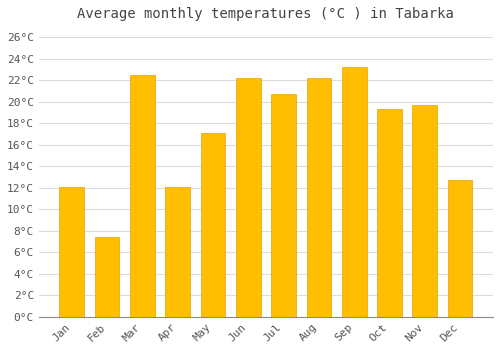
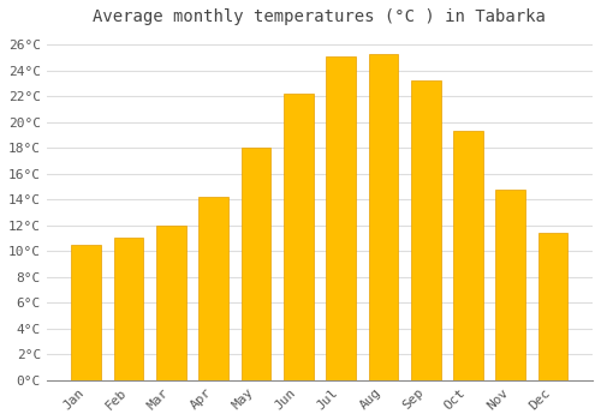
Jan: 12.1°C -> 10.5°C
Feb: 7.4°C -> 11.0°C
Mar: 22.5°C -> 12.0°C
Apr: 12.1°C -> 14.2°C
May: 17.1°C -> 18.0°C
Jul: 20.7°C -> 25.1°C
Aug: 22.2°C -> 25.3°C
Nov: 19.7°C -> 14.8°C
Dec: 12.7°C -> 11.4°C
